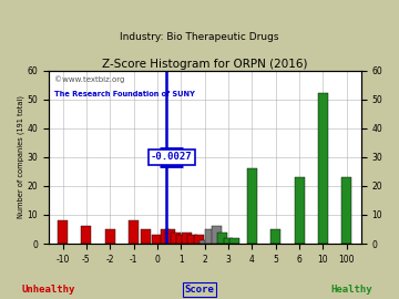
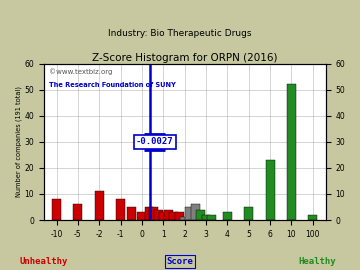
-2: 5 -> 11
4: 26 -> 3
100: 23 -> 2
